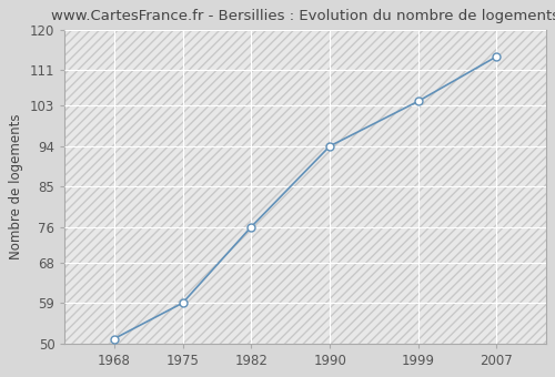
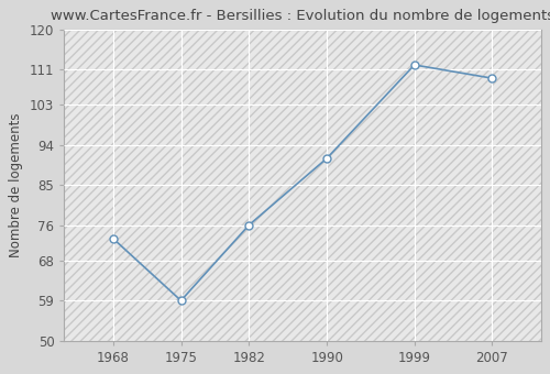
1968: 51 -> 73
1990: 94 -> 91
1999: 104 -> 112
2007: 114 -> 109
